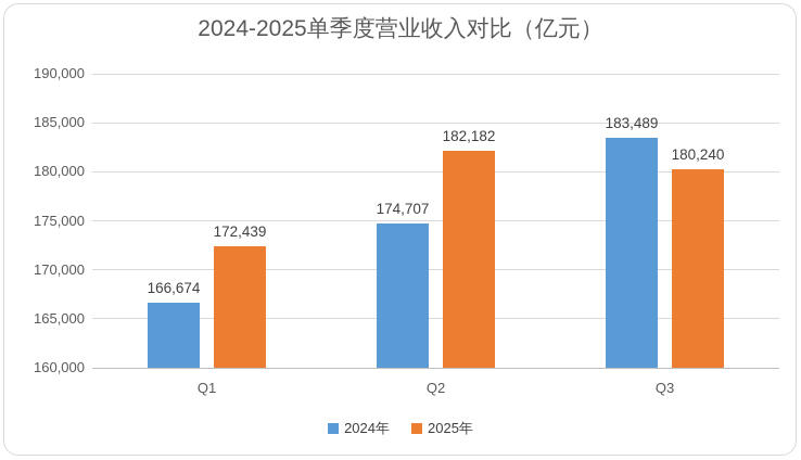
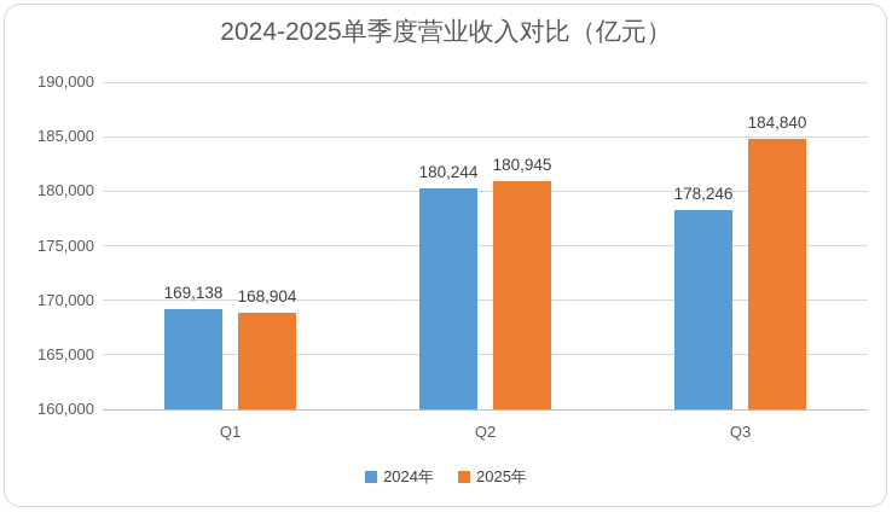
2024年/Q1: 166,674 -> 169,138
2025年/Q1: 172,439 -> 168,904
2024年/Q2: 174,707 -> 180,244
2025年/Q2: 182,182 -> 180,945
2024年/Q3: 183,489 -> 178,246
2025年/Q3: 180,240 -> 184,840
